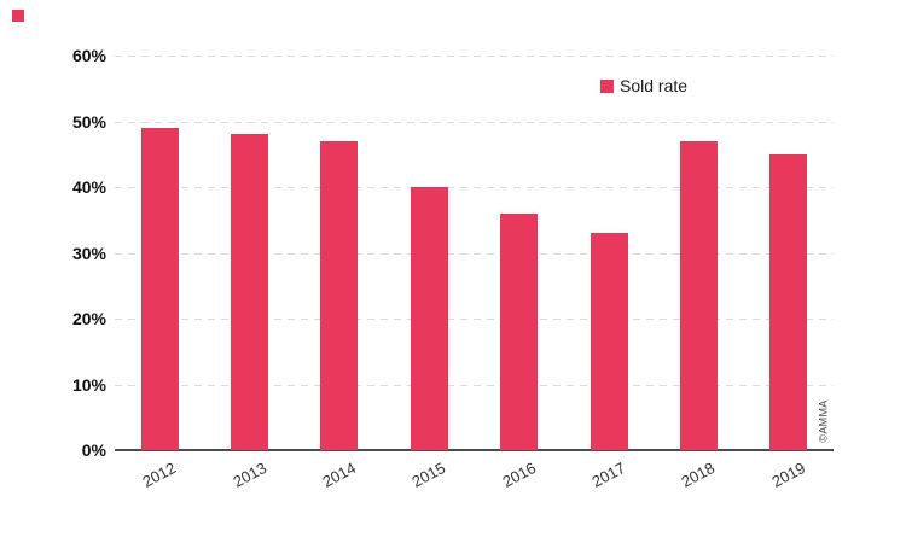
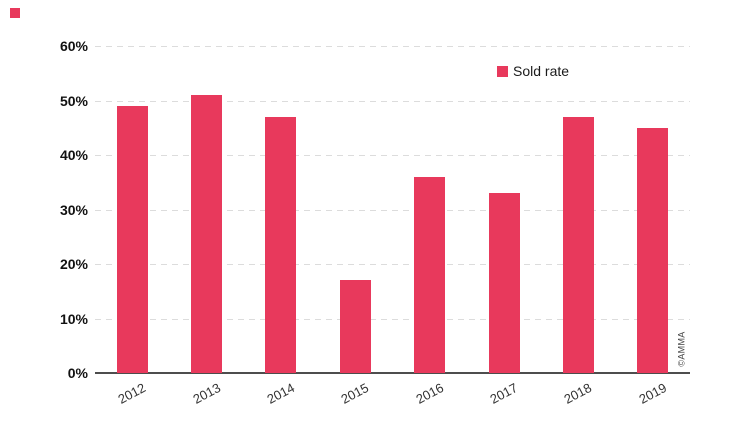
2013: 48% -> 51%
2015: 40% -> 17%
